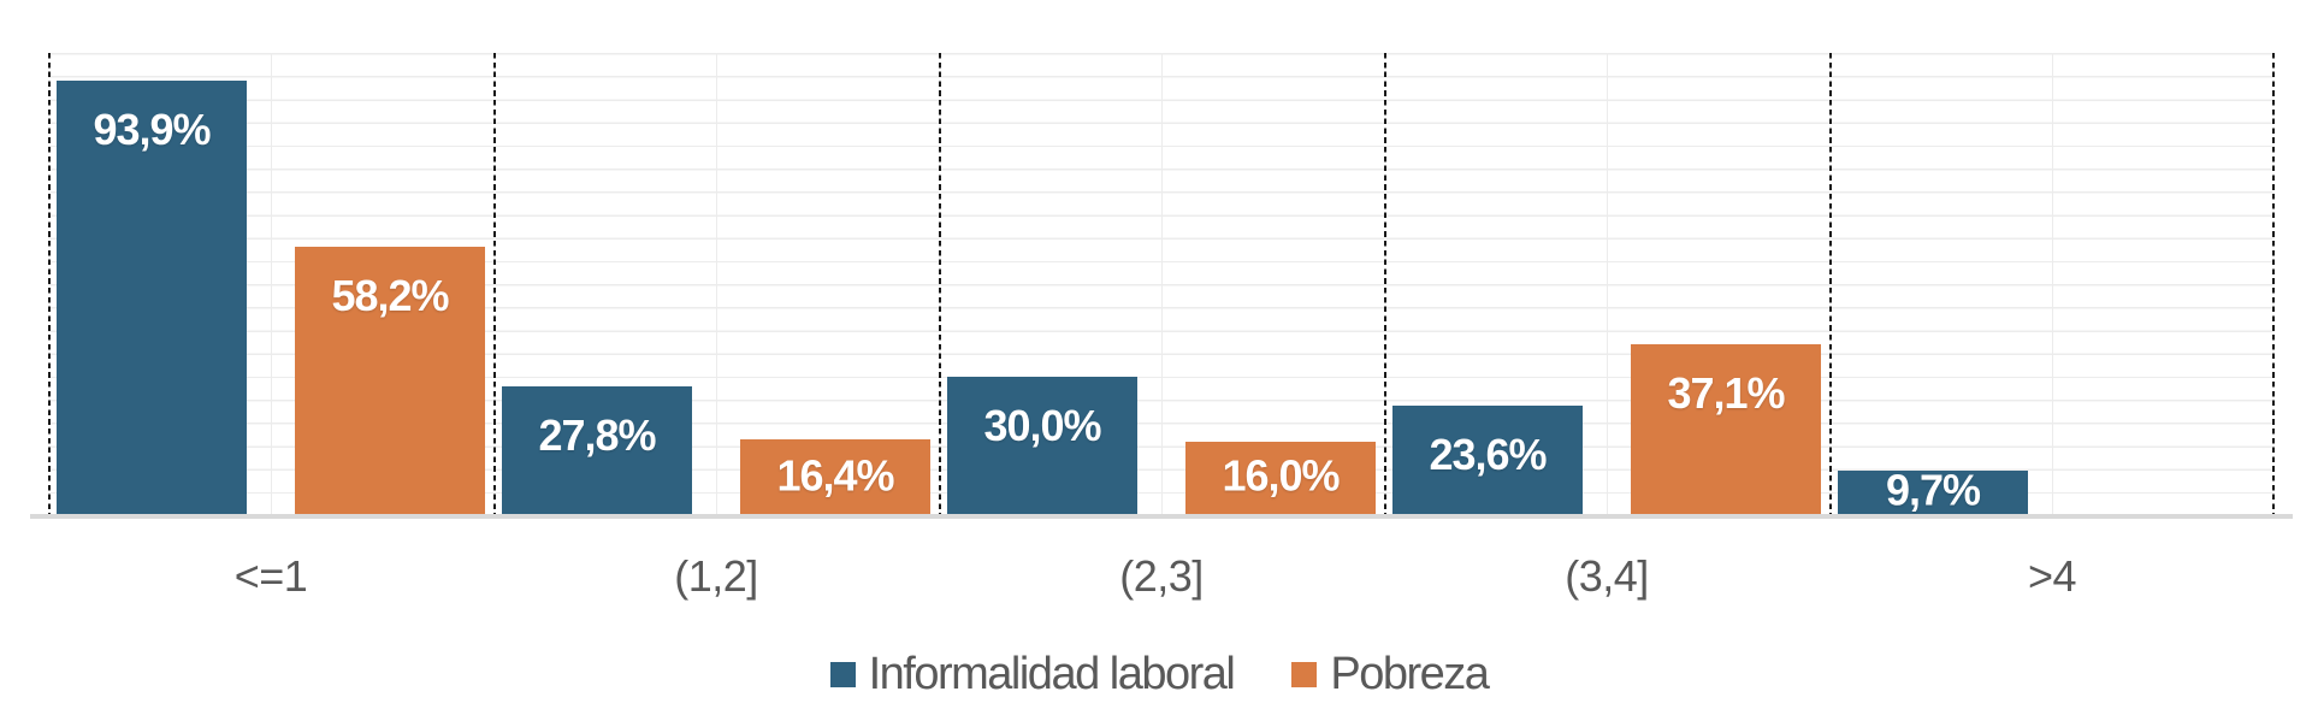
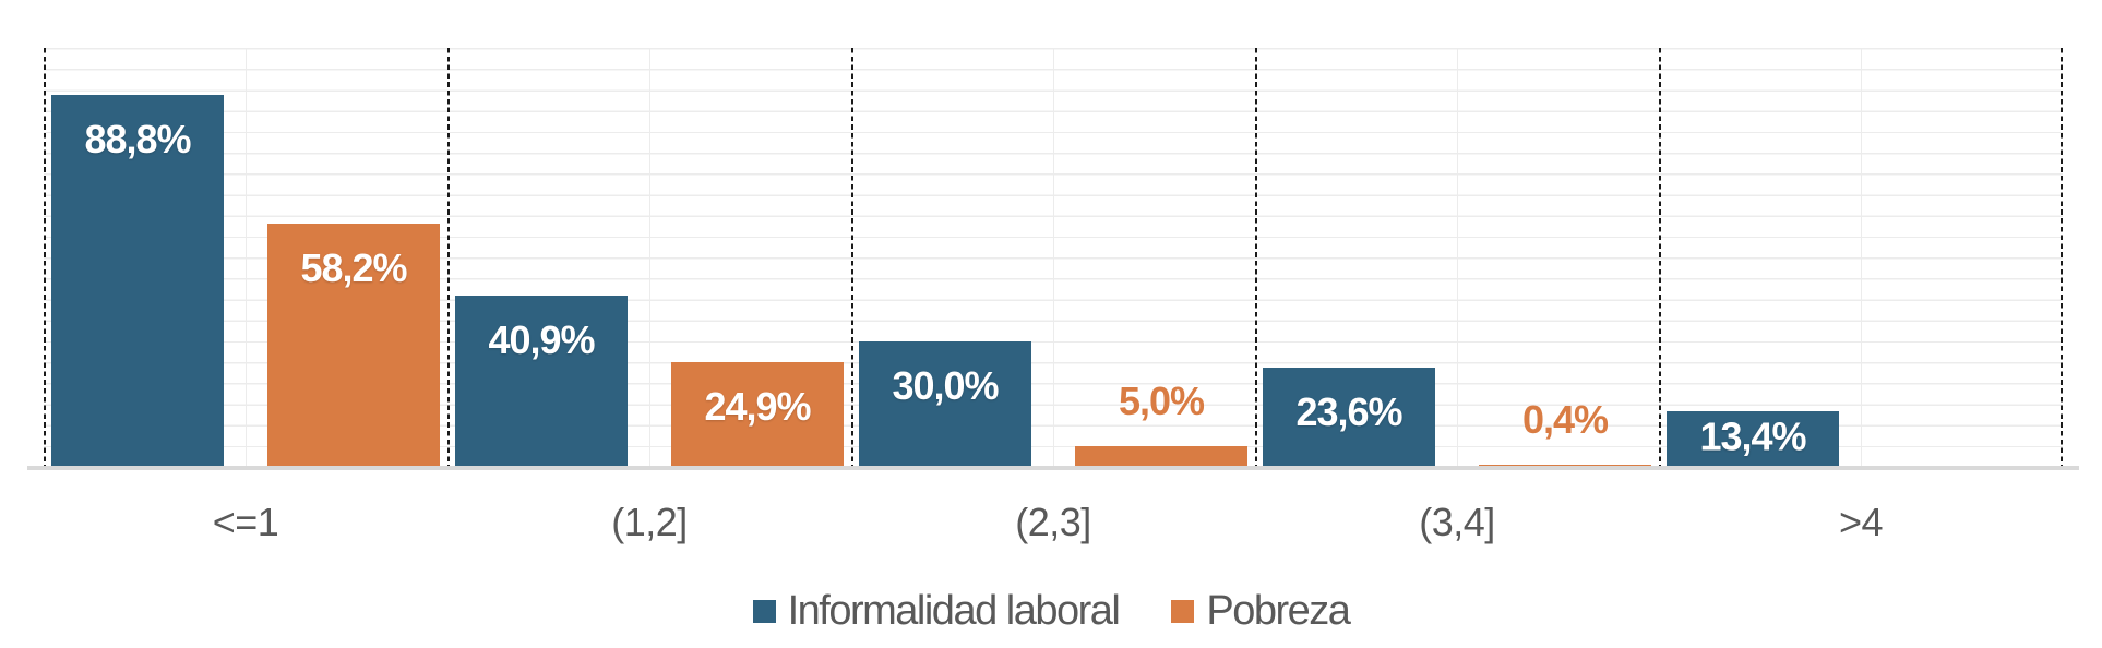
Informalidad laboral/<=1: 93,9% -> 88,8%
Informalidad laboral/(1,2]: 27,8% -> 40,9%
Pobreza/(1,2]: 16,4% -> 24,9%
Pobreza/(2,3]: 16,0% -> 5,0%
Pobreza/(3,4]: 37,1% -> 0,4%
Informalidad laboral/>4: 9,7% -> 13,4%
